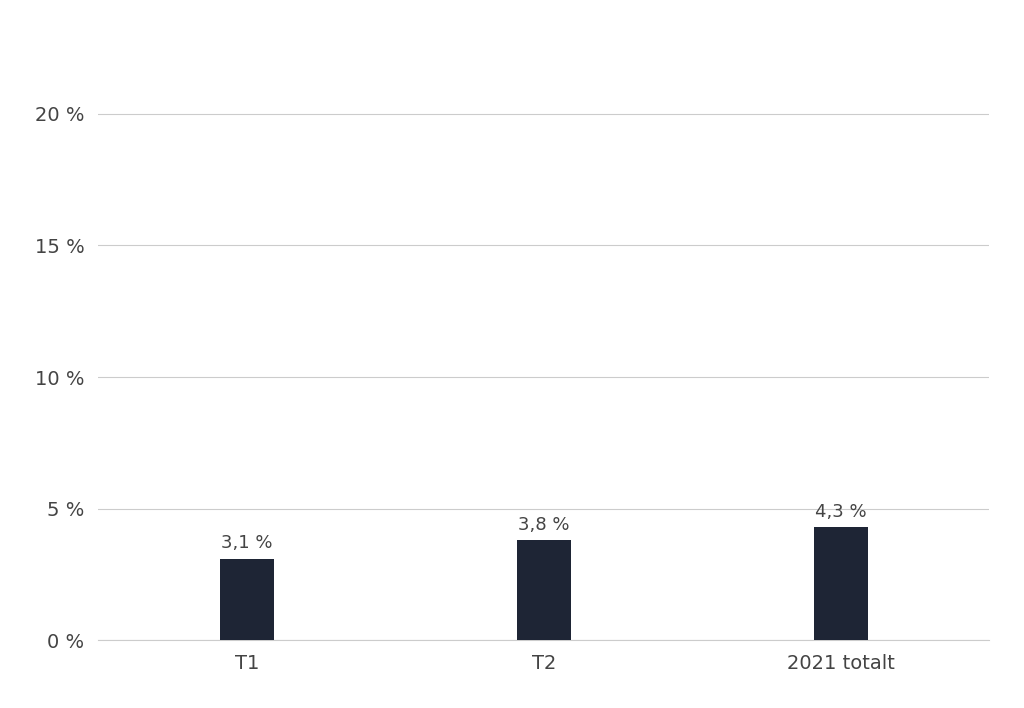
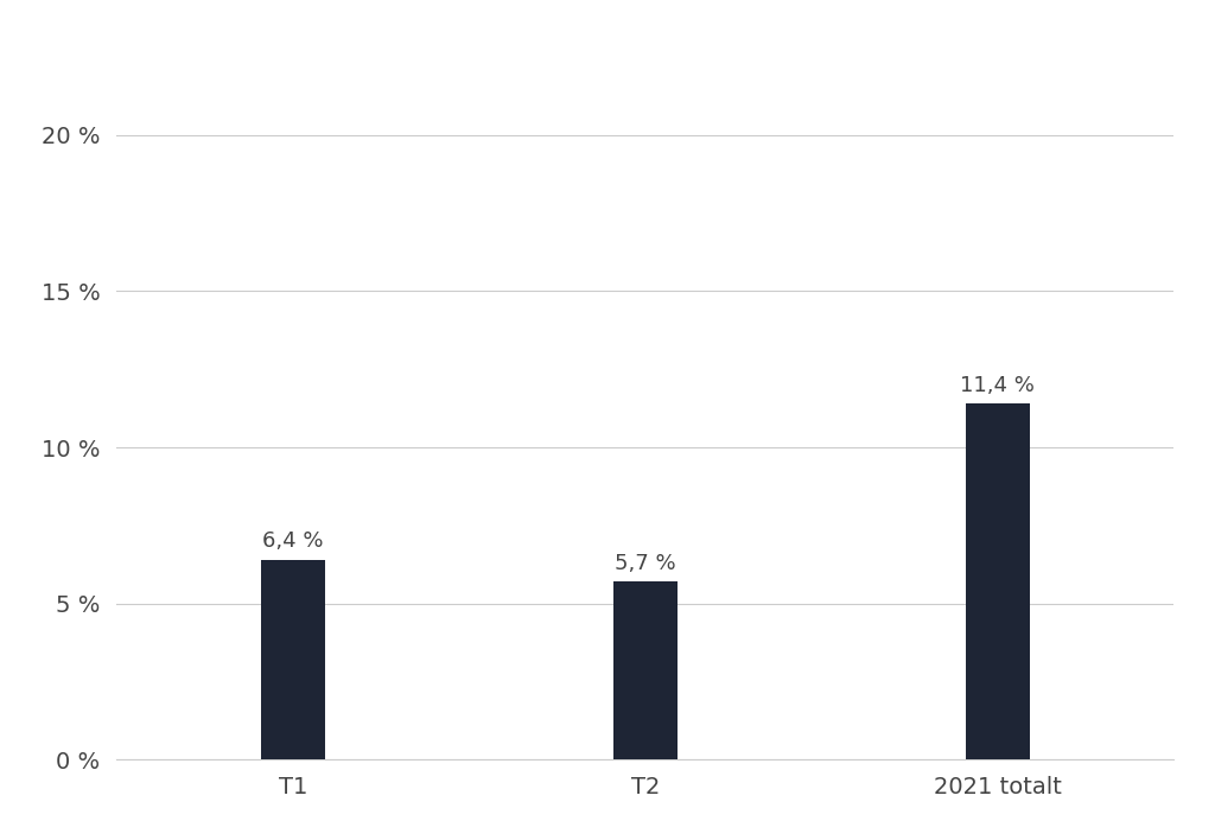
T1: 3,1 -> 6,4
T2: 3,8 -> 5,7
2021 totalt: 4,3 -> 11,4
